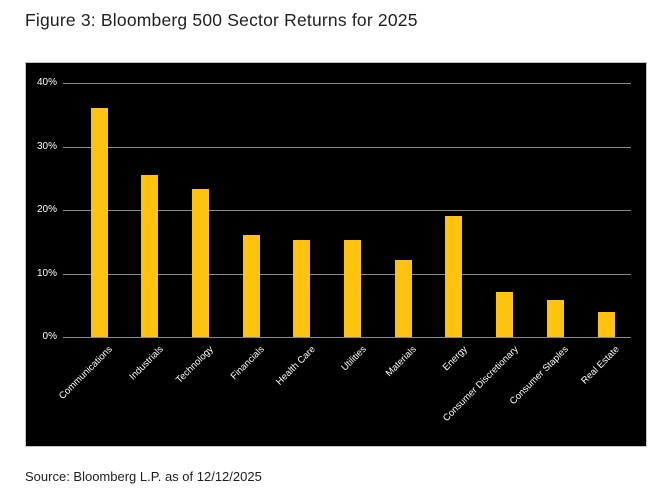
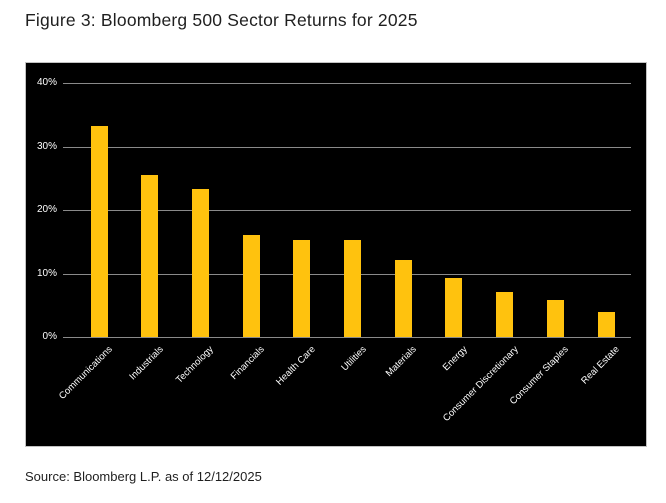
Communications: 36% -> 33%
Energy: 19% -> 9%
